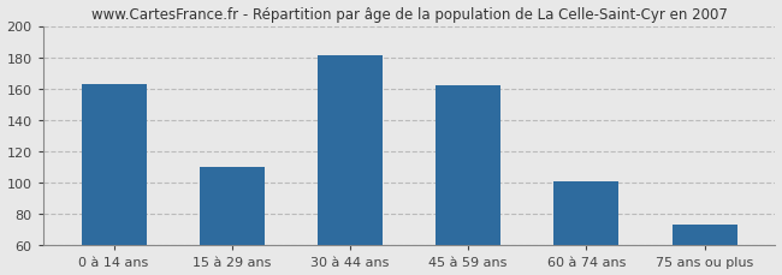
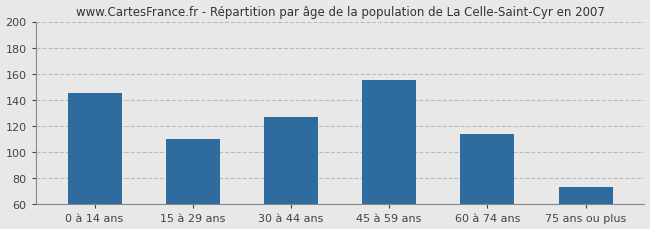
0 à 14 ans: 163 -> 145
30 à 44 ans: 181 -> 127
45 à 59 ans: 162 -> 155
60 à 74 ans: 101 -> 114
